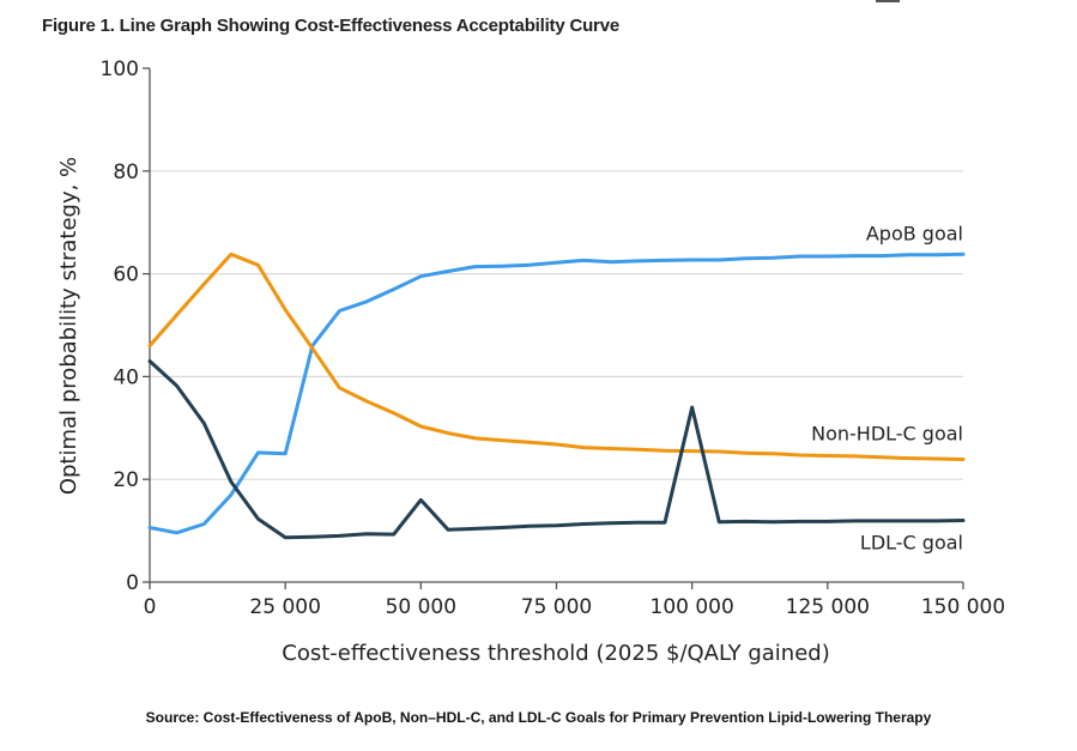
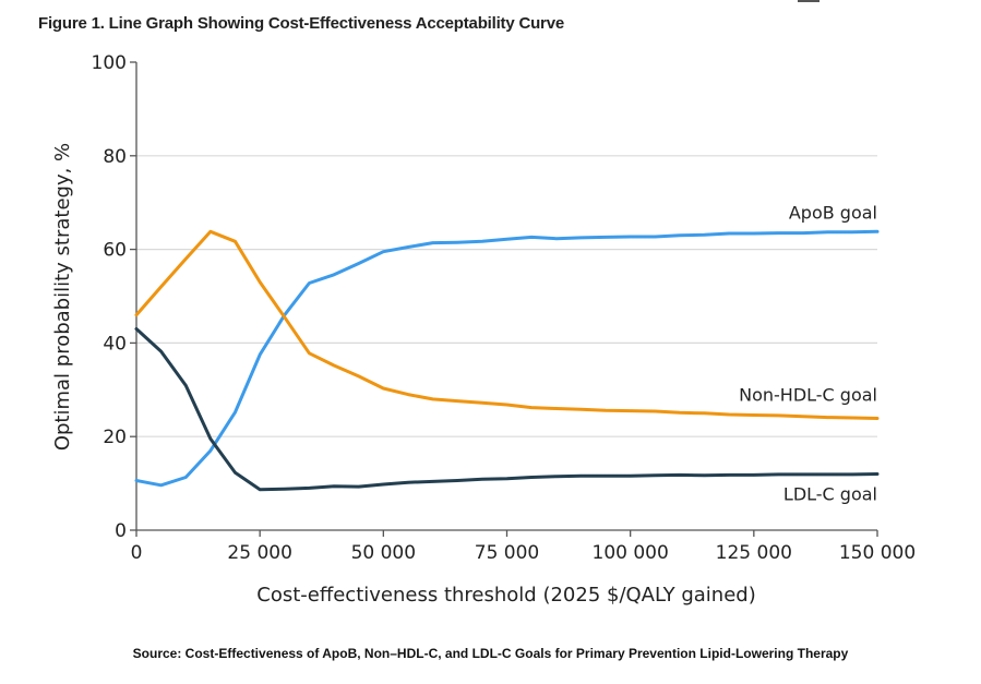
ApoB goal/25000: 25 -> 38
LDL-C goal/50000: 16 -> 10
LDL-C goal/100000: 34 -> 12
